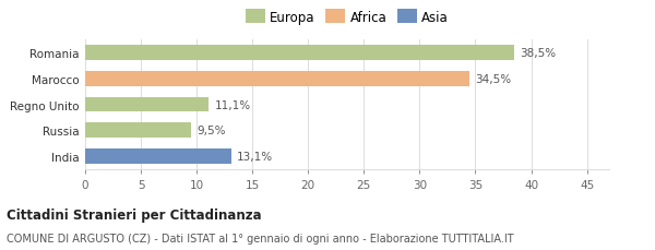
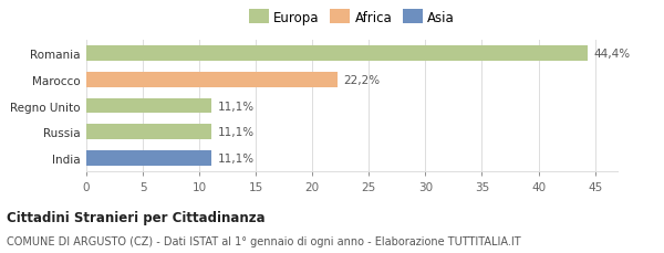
Romania: 38,5% -> 44,4%
Marocco: 34,5% -> 22,2%
Russia: 9,5% -> 11,1%
India: 13,1% -> 11,1%
